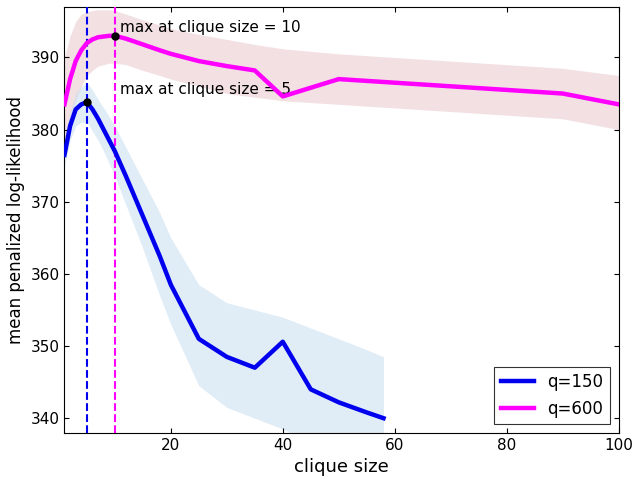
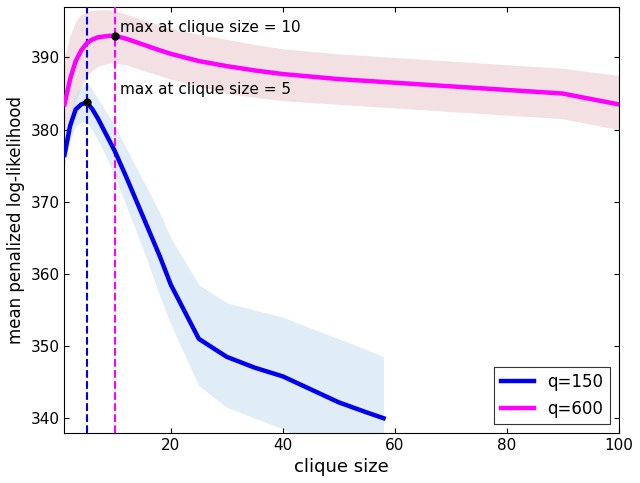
q=150/40: 350.6 -> 345.8
q=600/40: 384.6 -> 387.7
